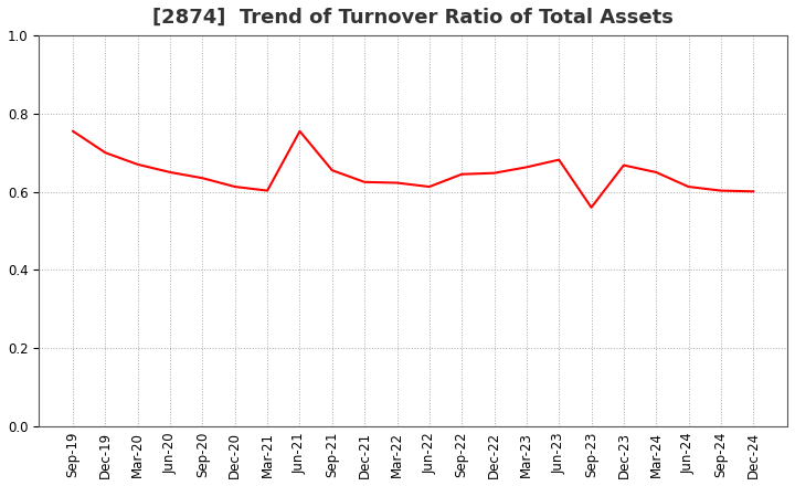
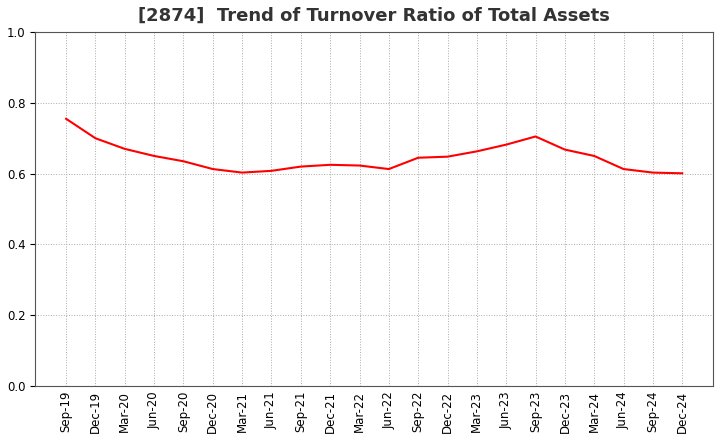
Jun-21: 0.755 -> 0.608
Sep-21: 0.655 -> 0.620
Sep-23: 0.560 -> 0.705
